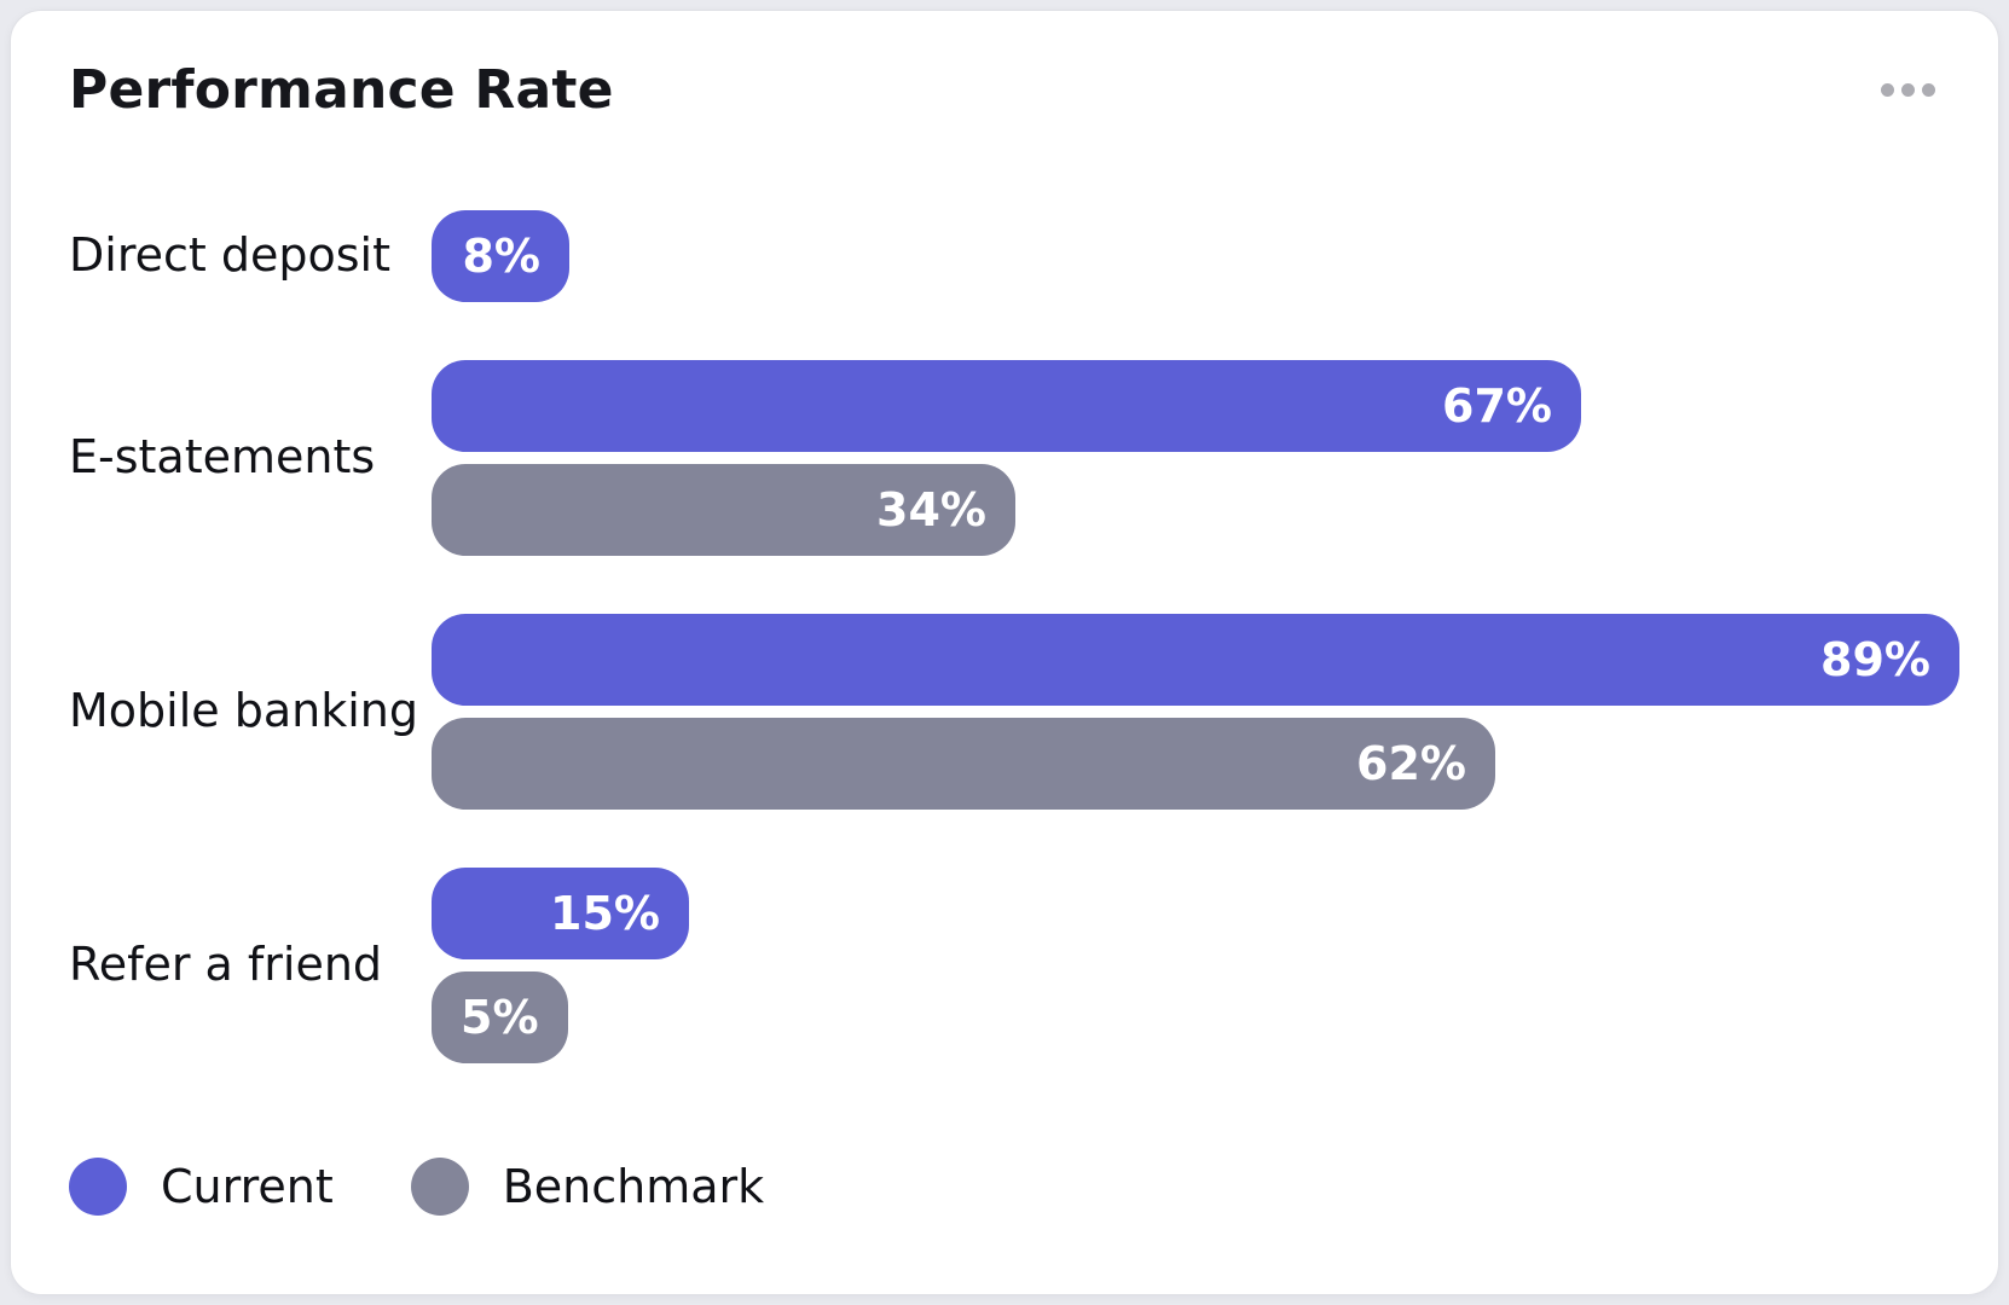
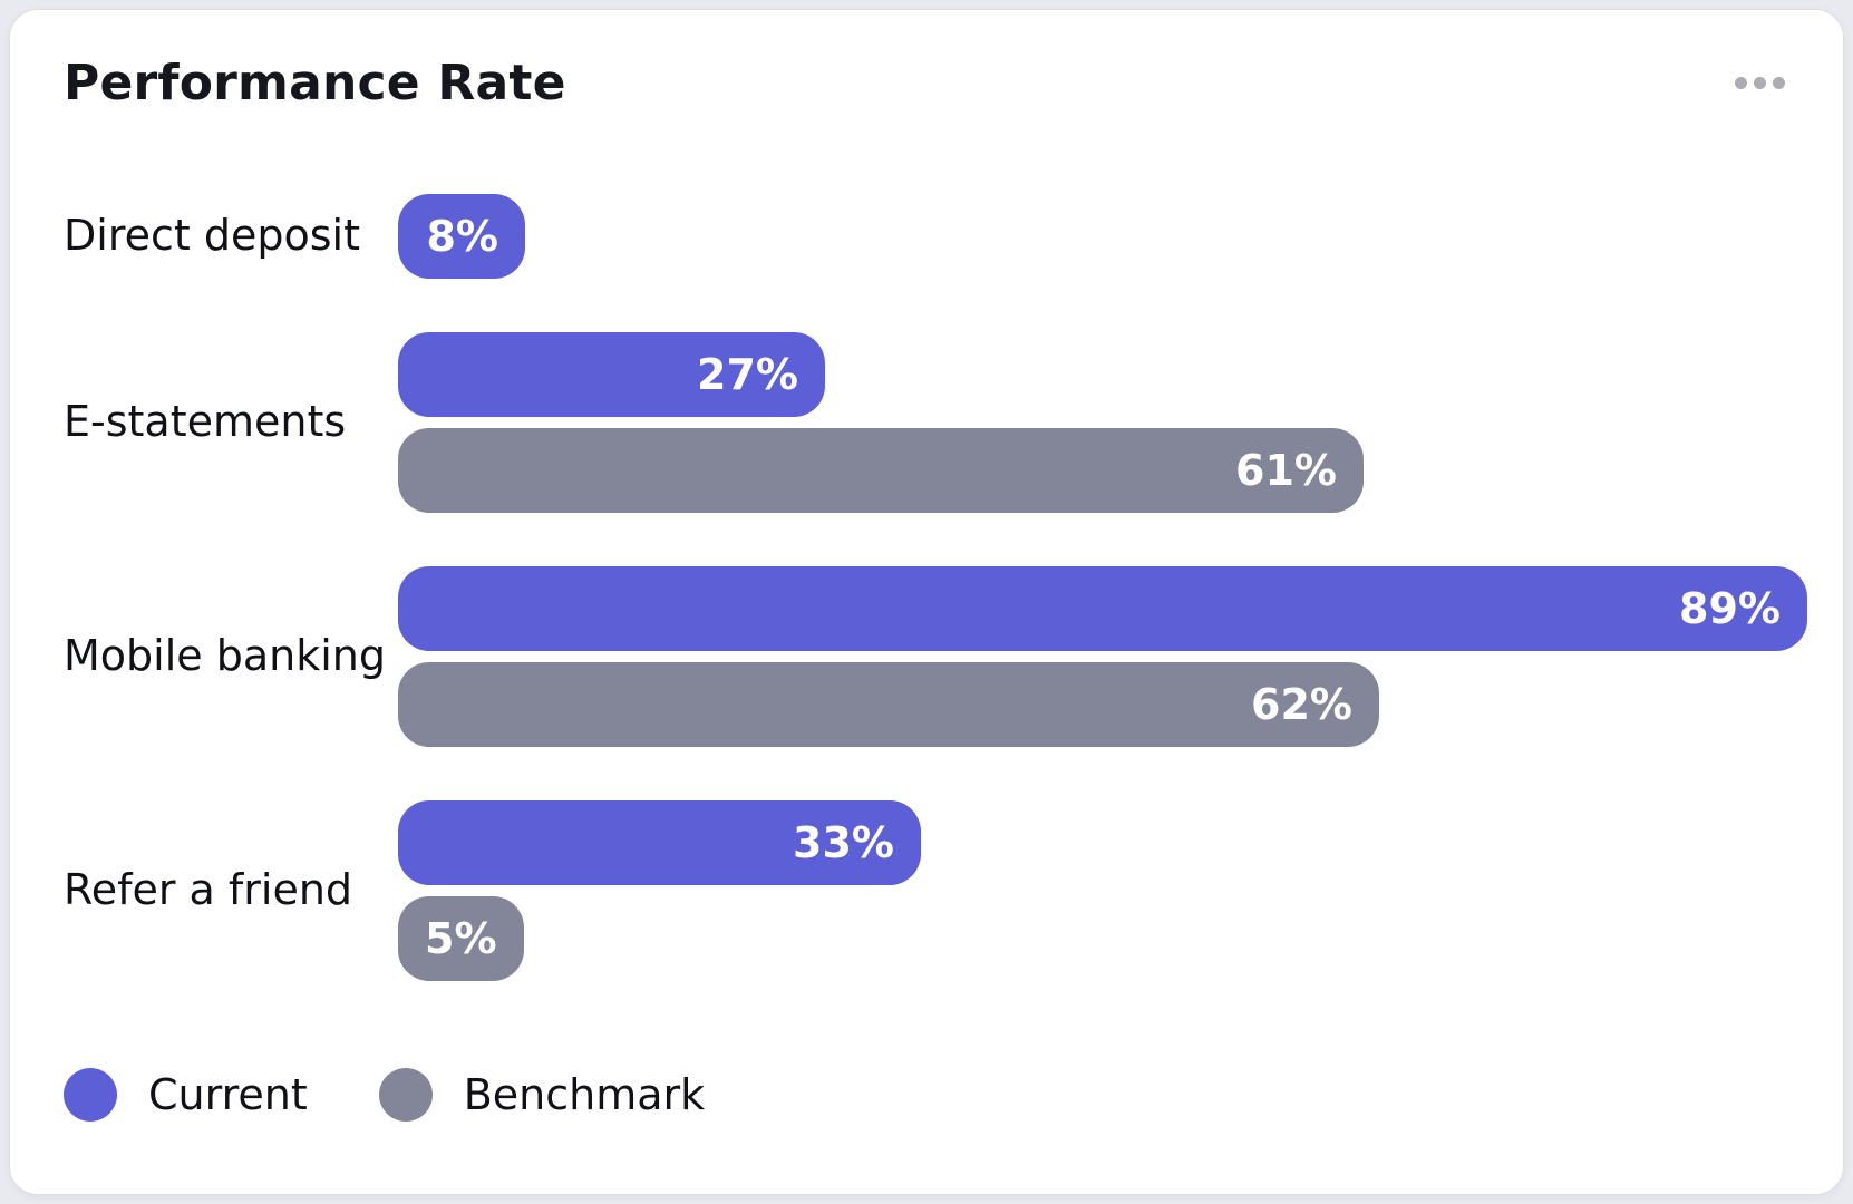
Current/E-statements: 67% -> 27%
Benchmark/E-statements: 34% -> 61%
Current/Refer a friend: 15% -> 33%
